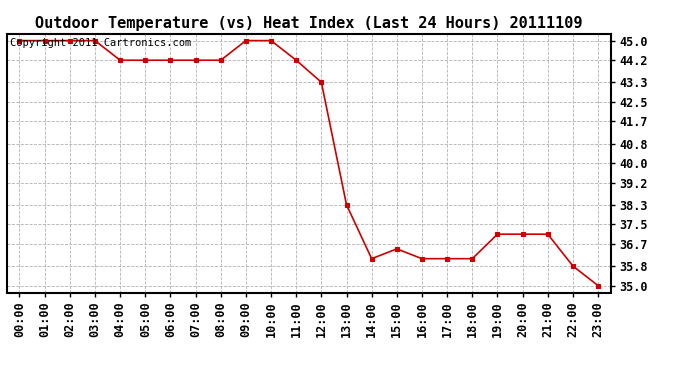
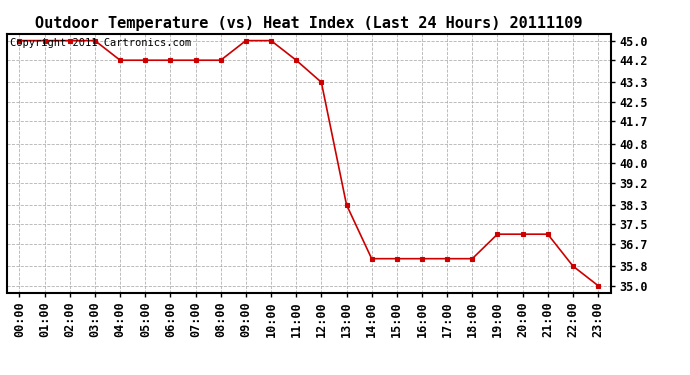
15:00: 36.5 -> 36.1
